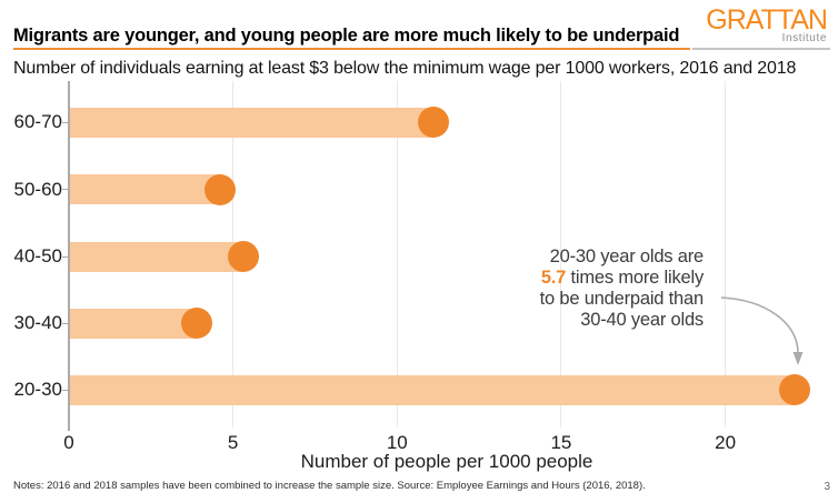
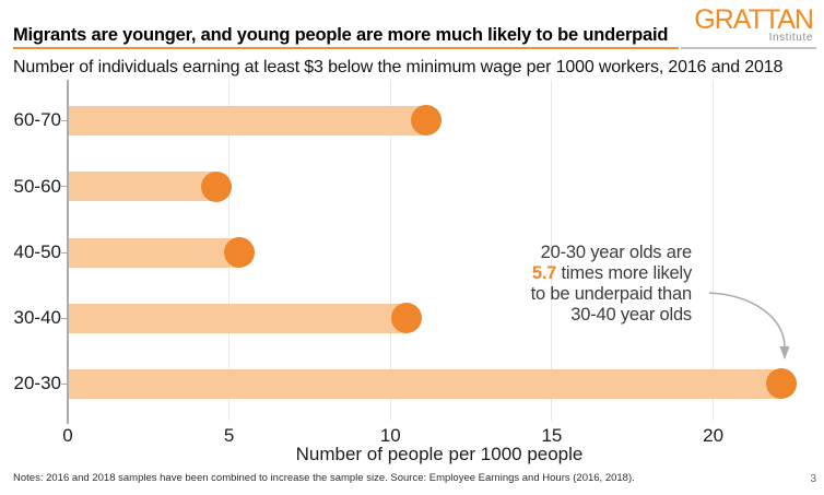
30-40: 3.9 -> 10.5
